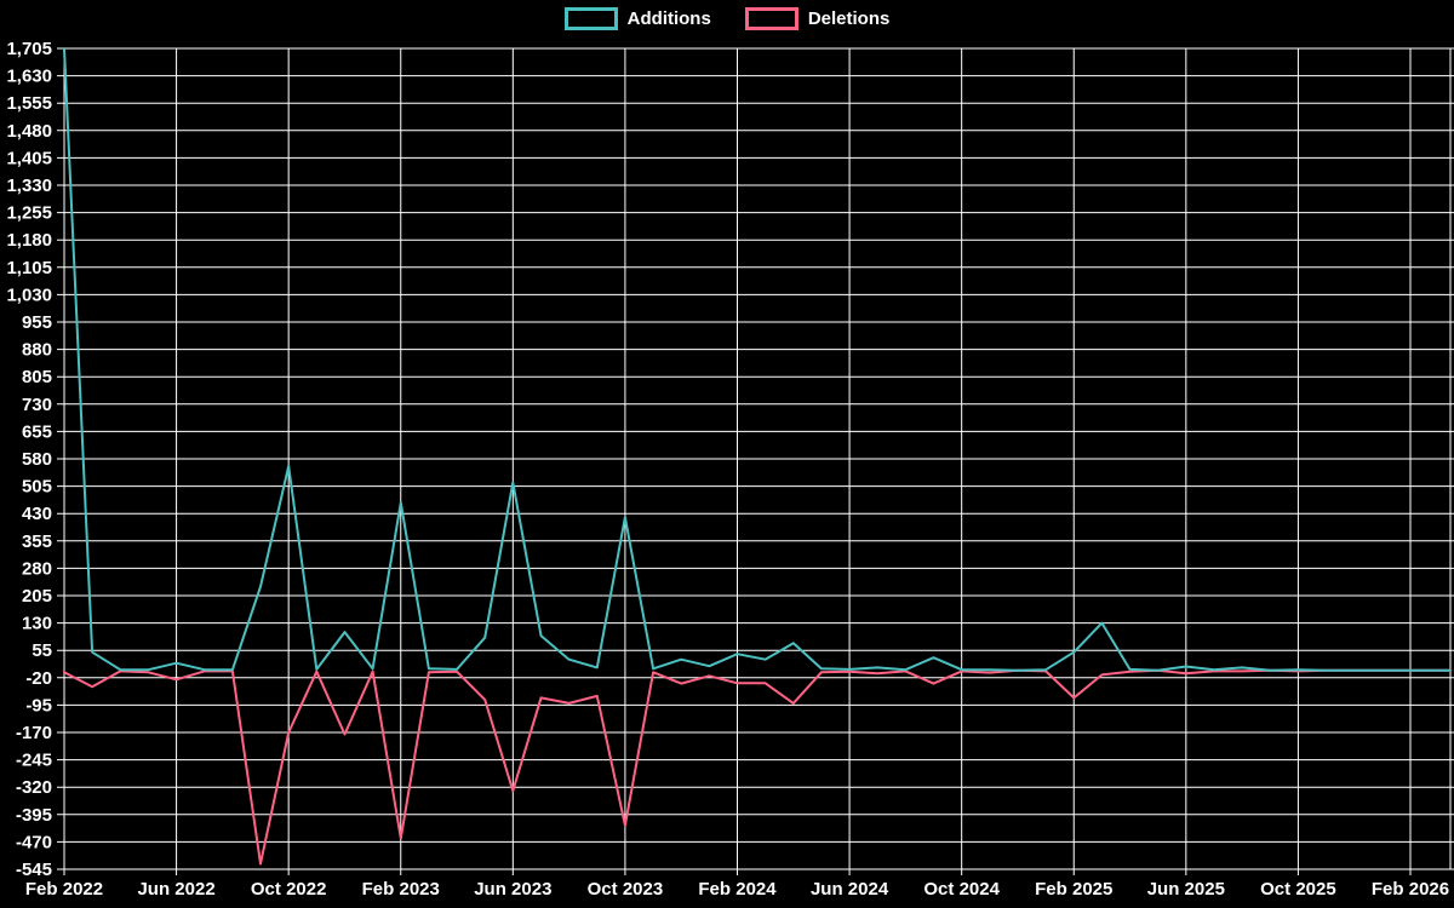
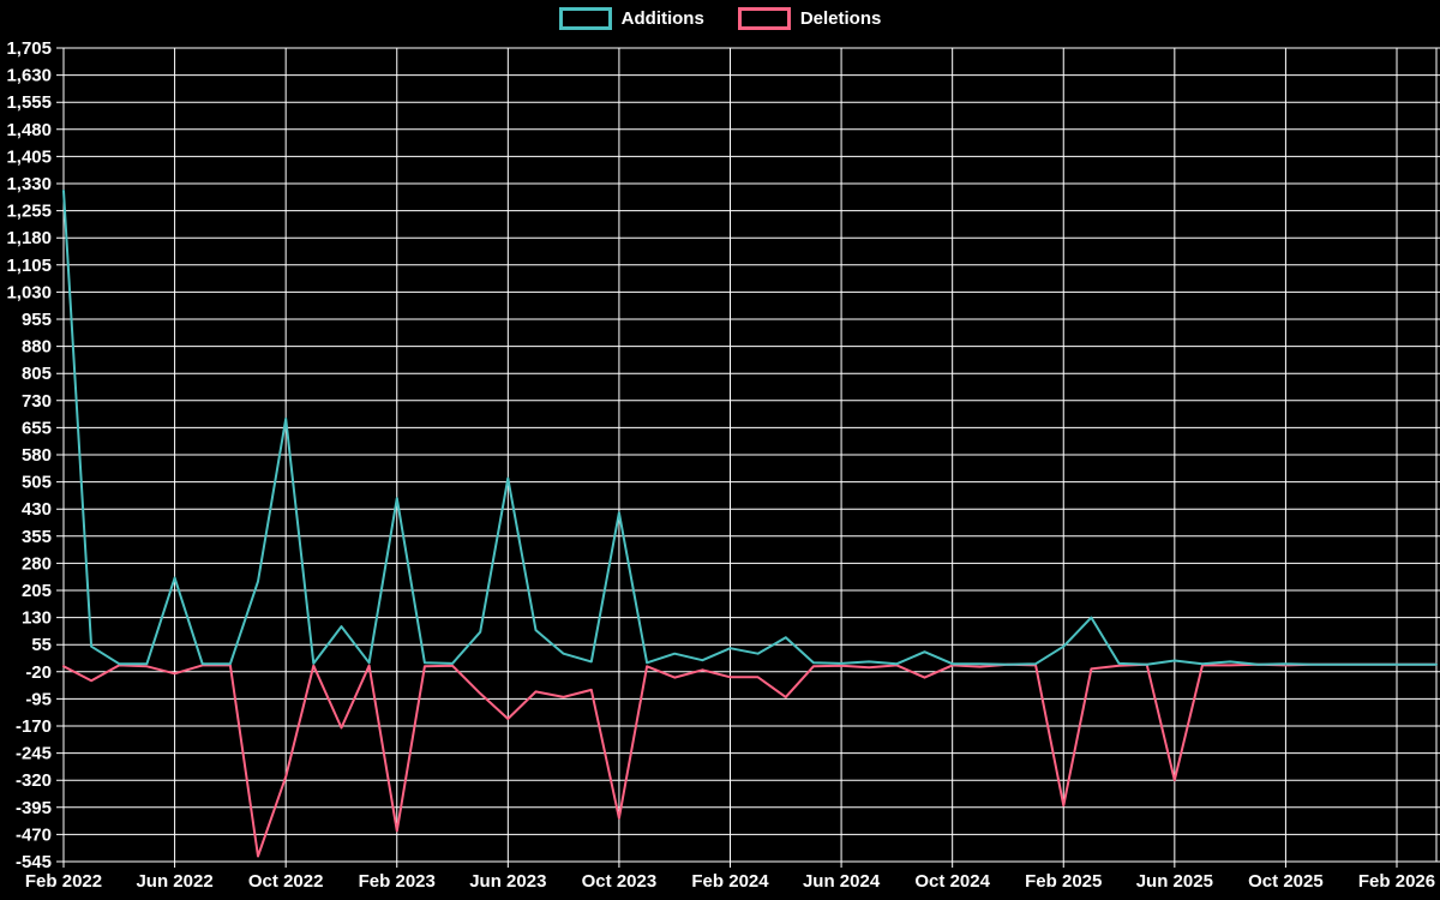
Additions/Feb 2022: 1700 -> 1310
Additions/Jun 2022: 20 -> 240
Additions/Oct 2022: 560 -> 680
Deletions/Oct 2022: -170 -> -310
Deletions/Jun 2023: -330 -> -150
Deletions/Feb 2025: -80 -> -390
Deletions/Jun 2025: -10 -> -320
